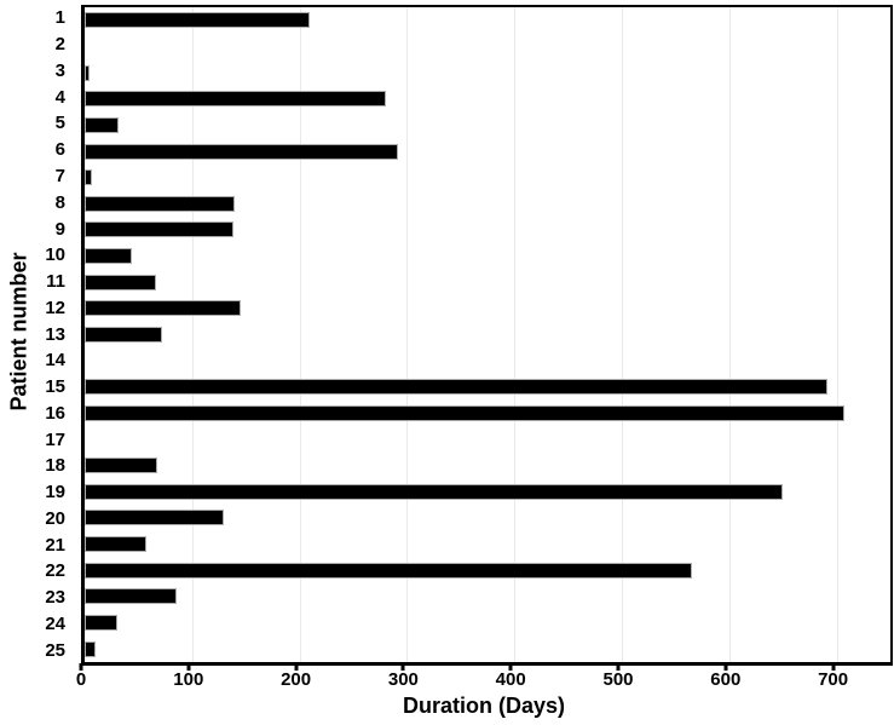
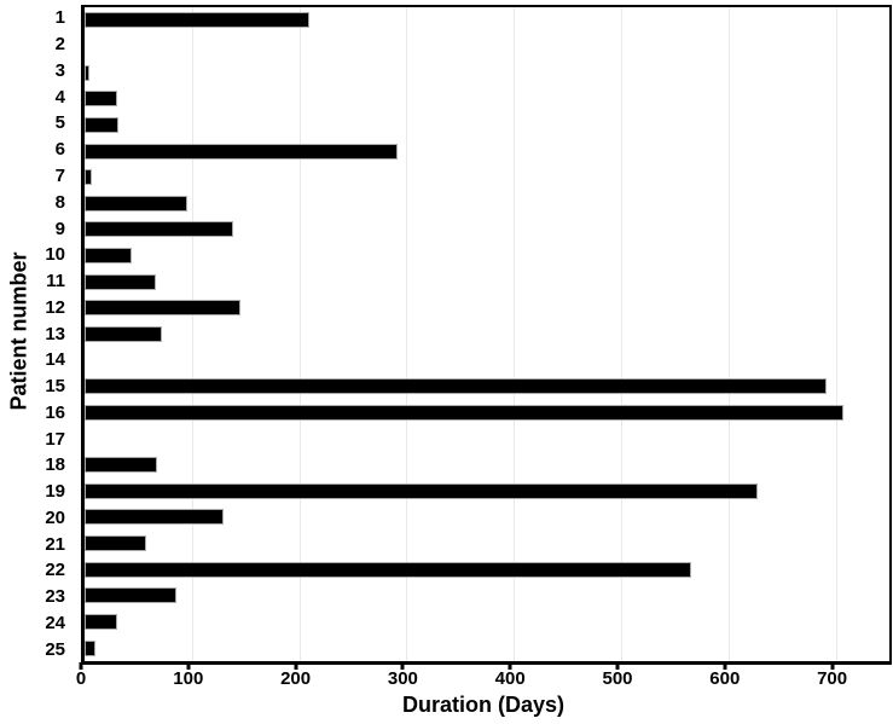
4: 280 -> 30
8: 140 -> 100
19: 650 -> 630
